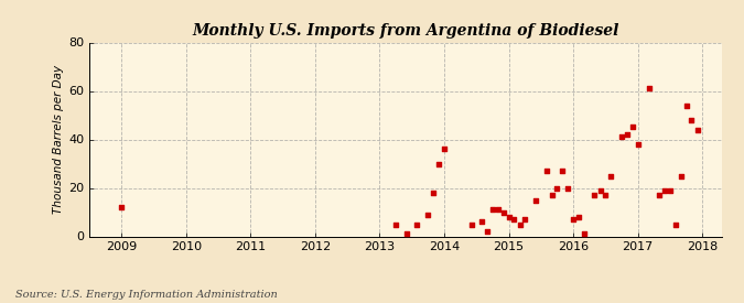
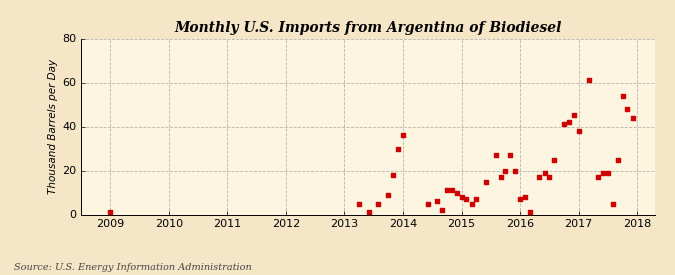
2009: 12 -> 1
